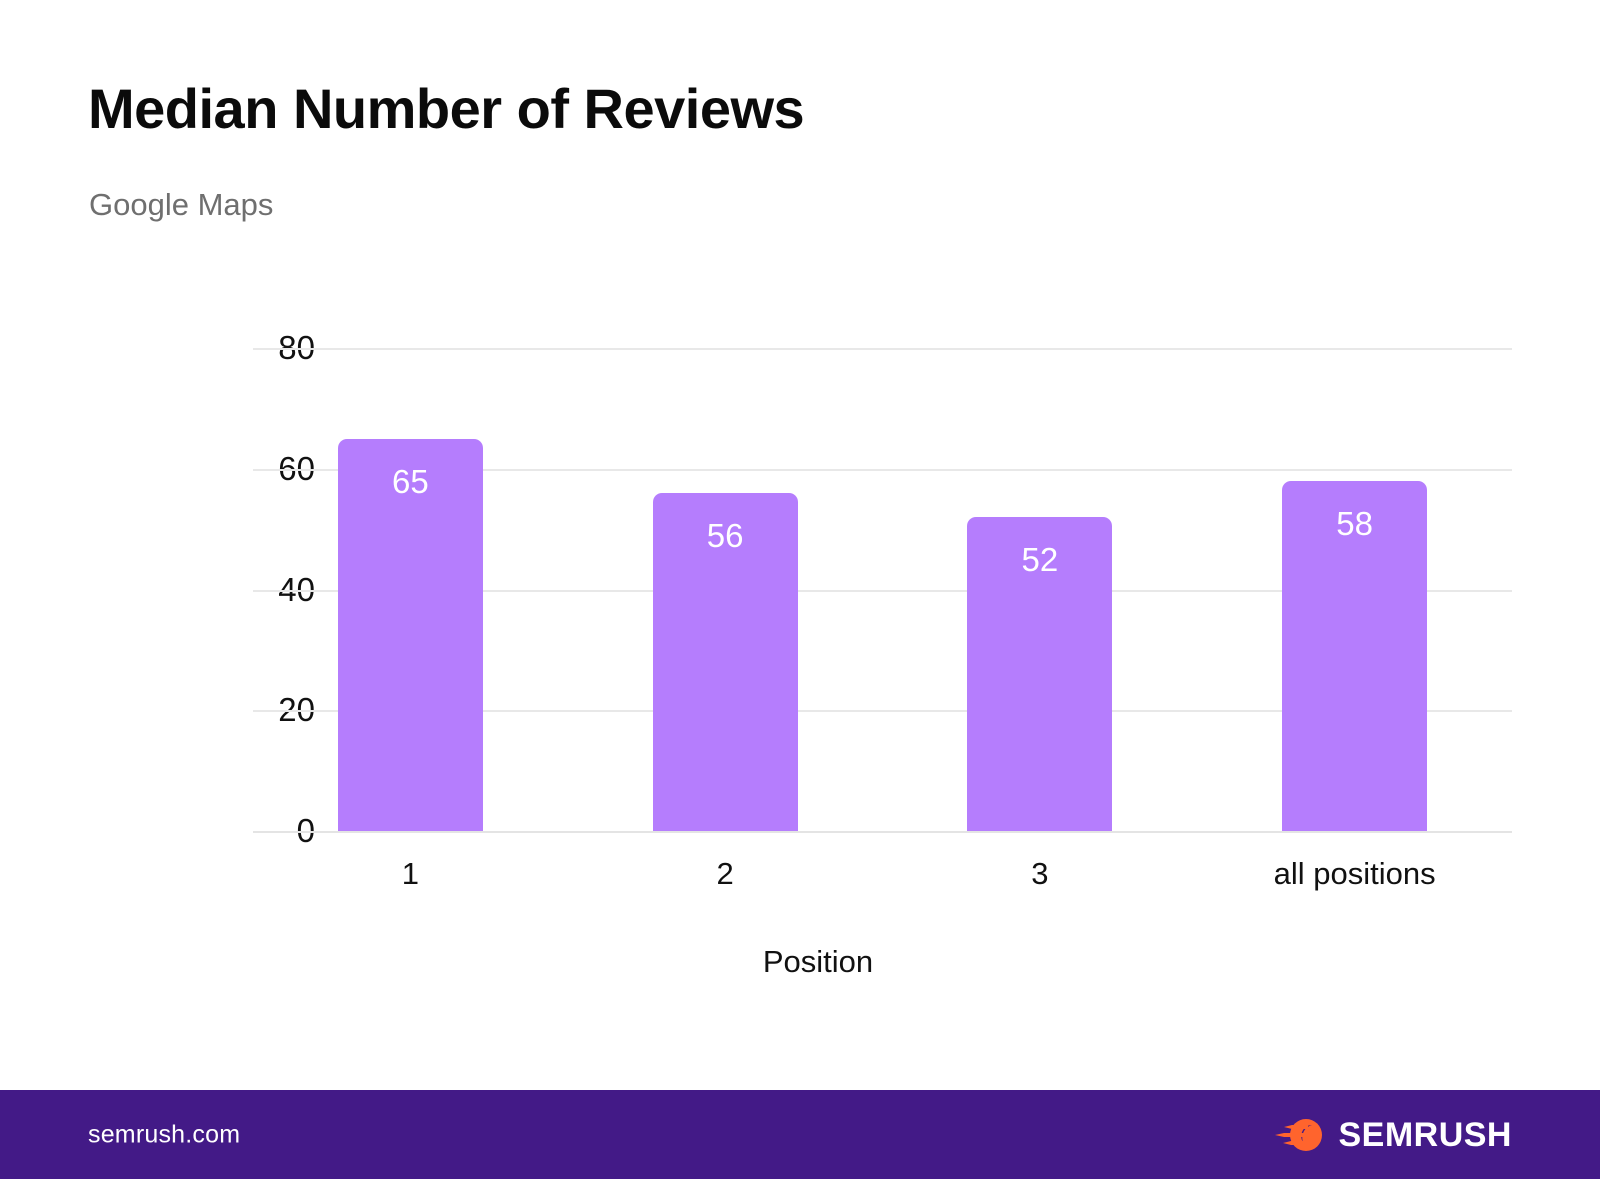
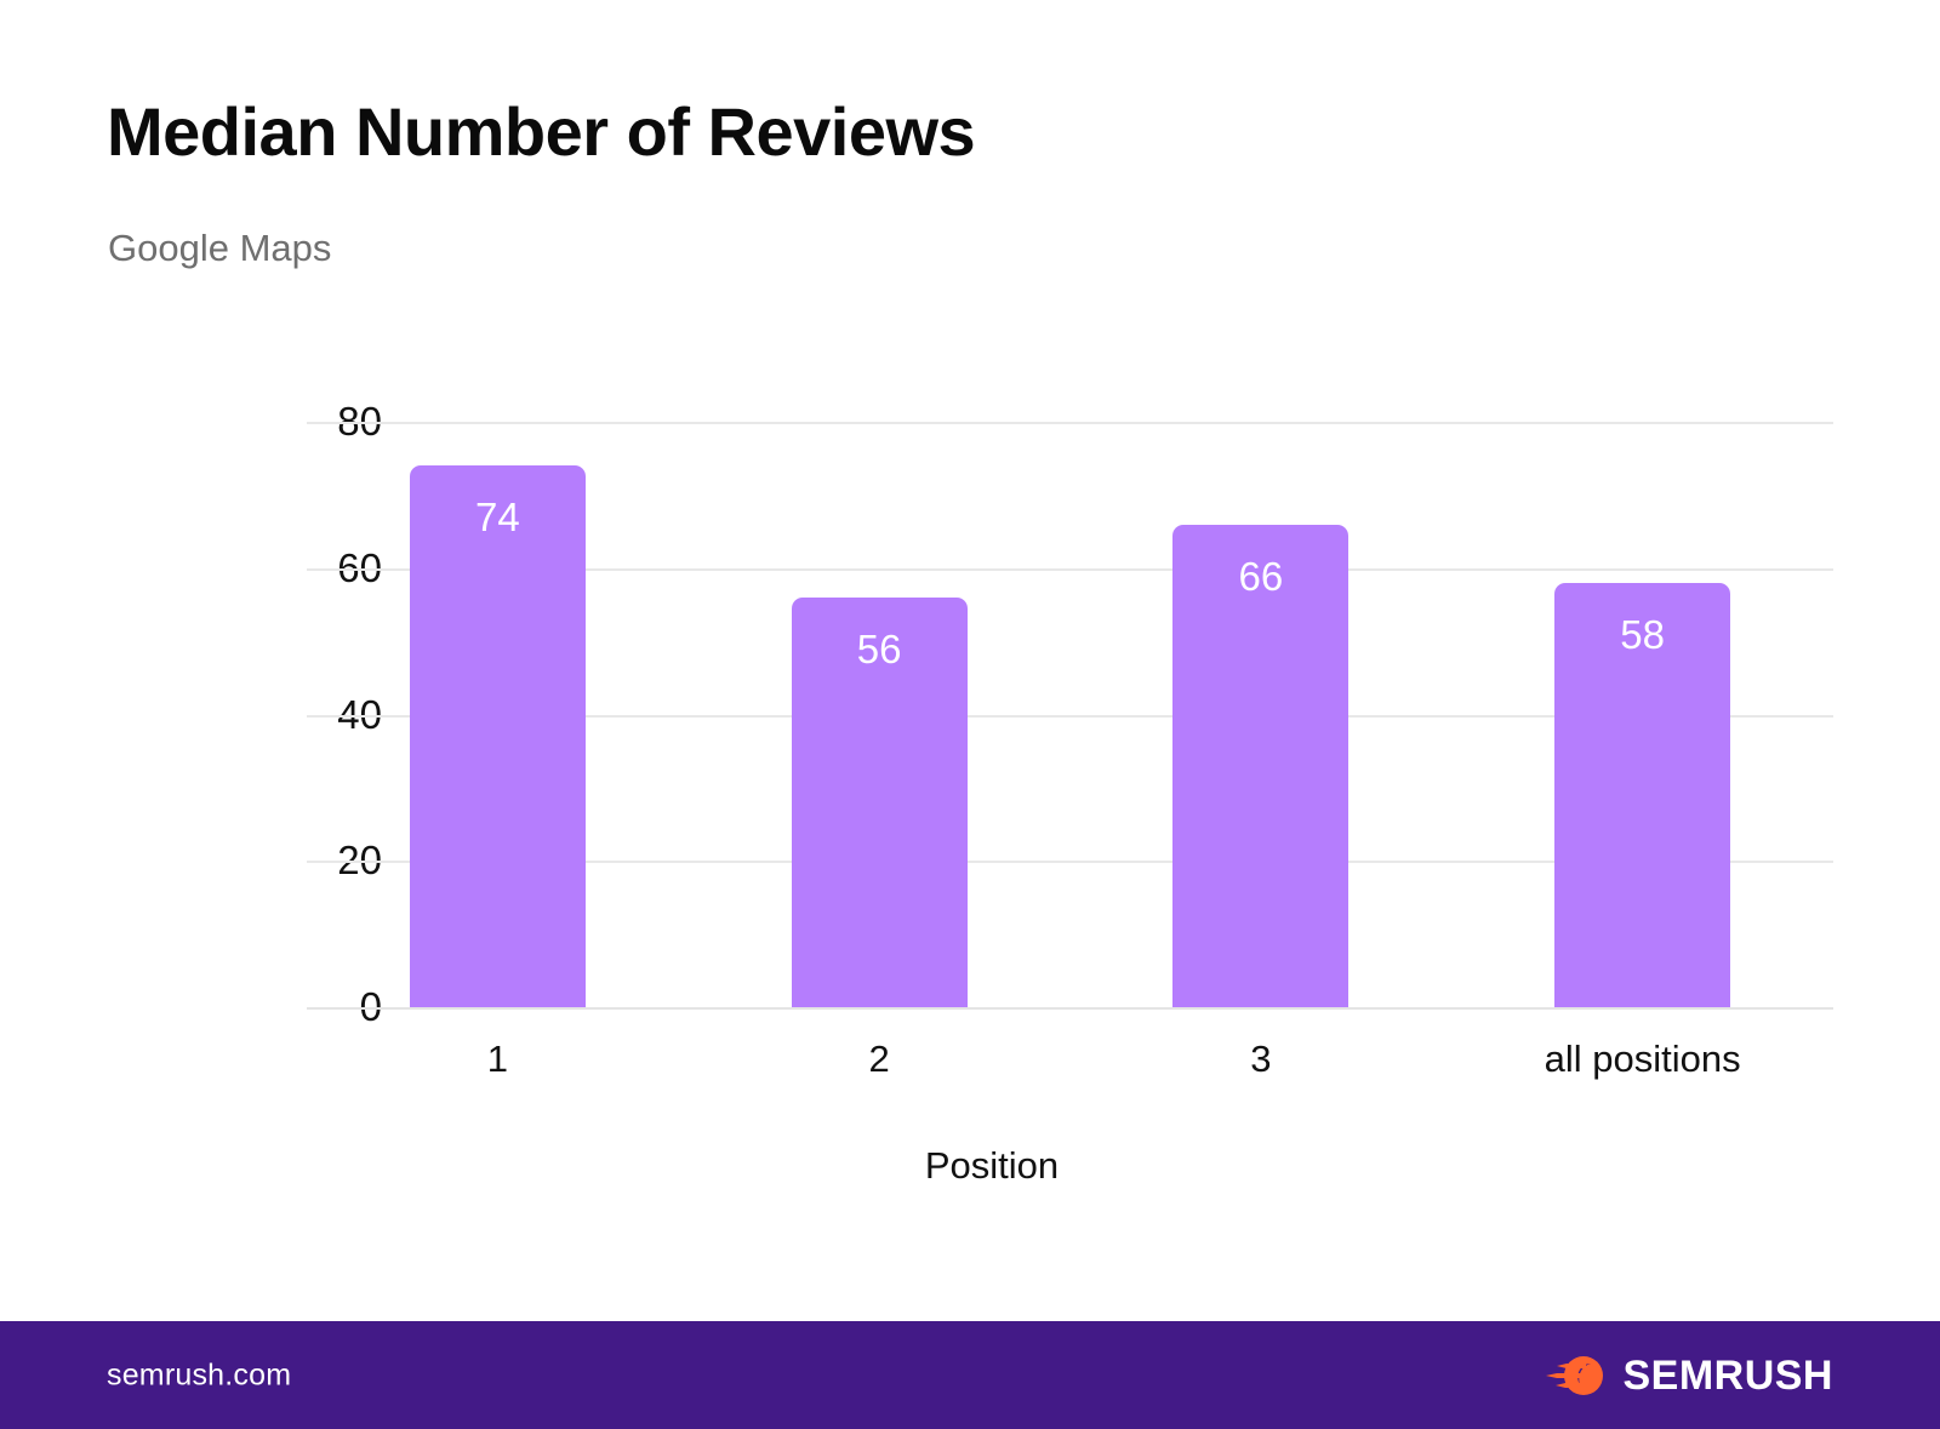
1: 65 -> 74
3: 52 -> 66
